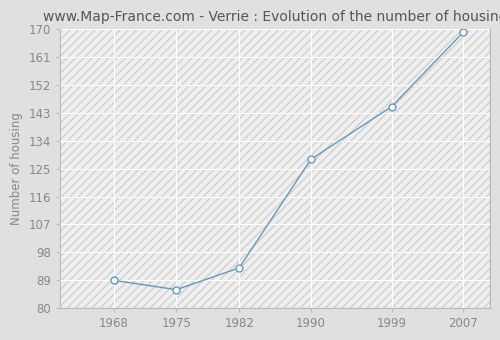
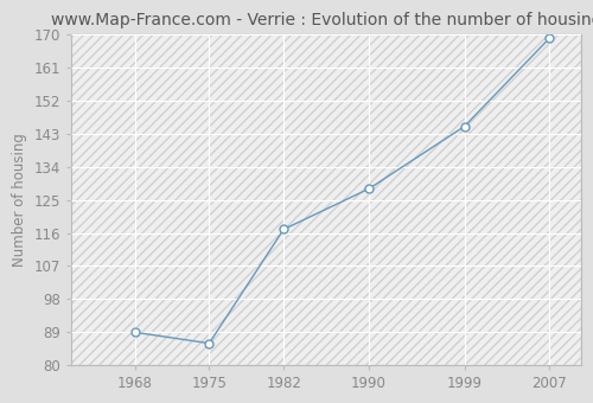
1982: 93 -> 117
